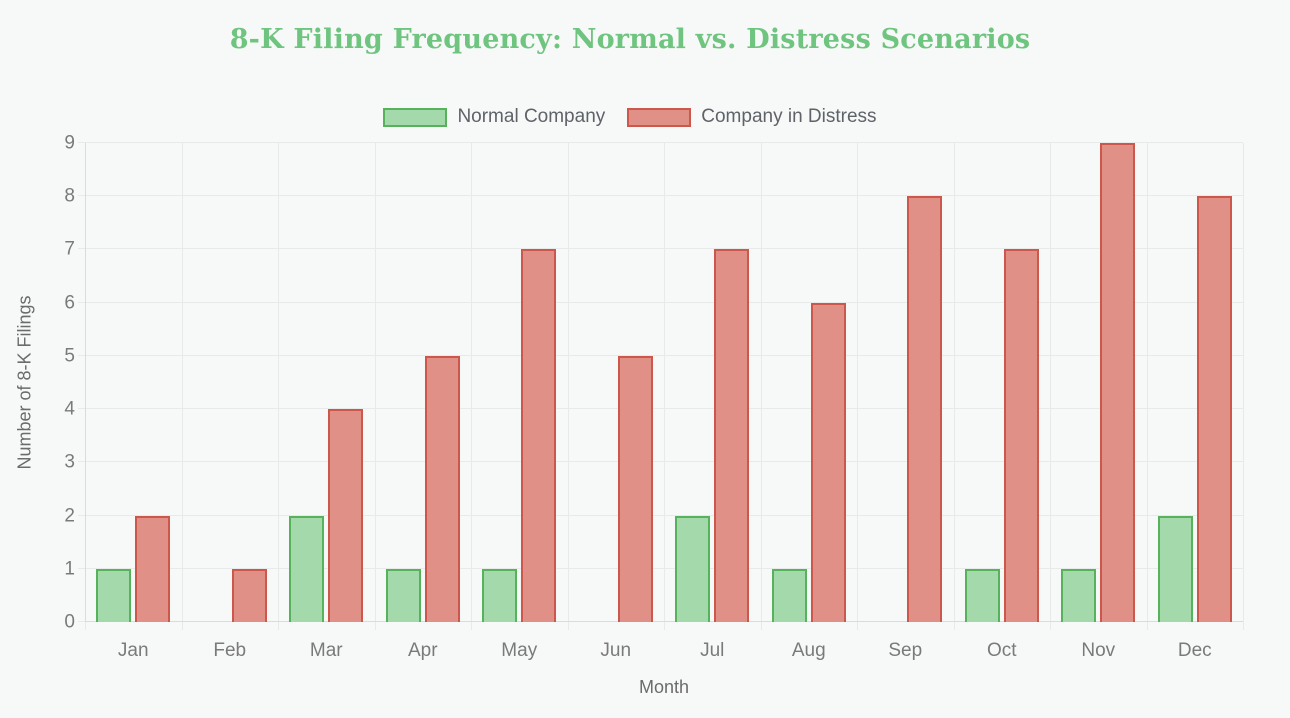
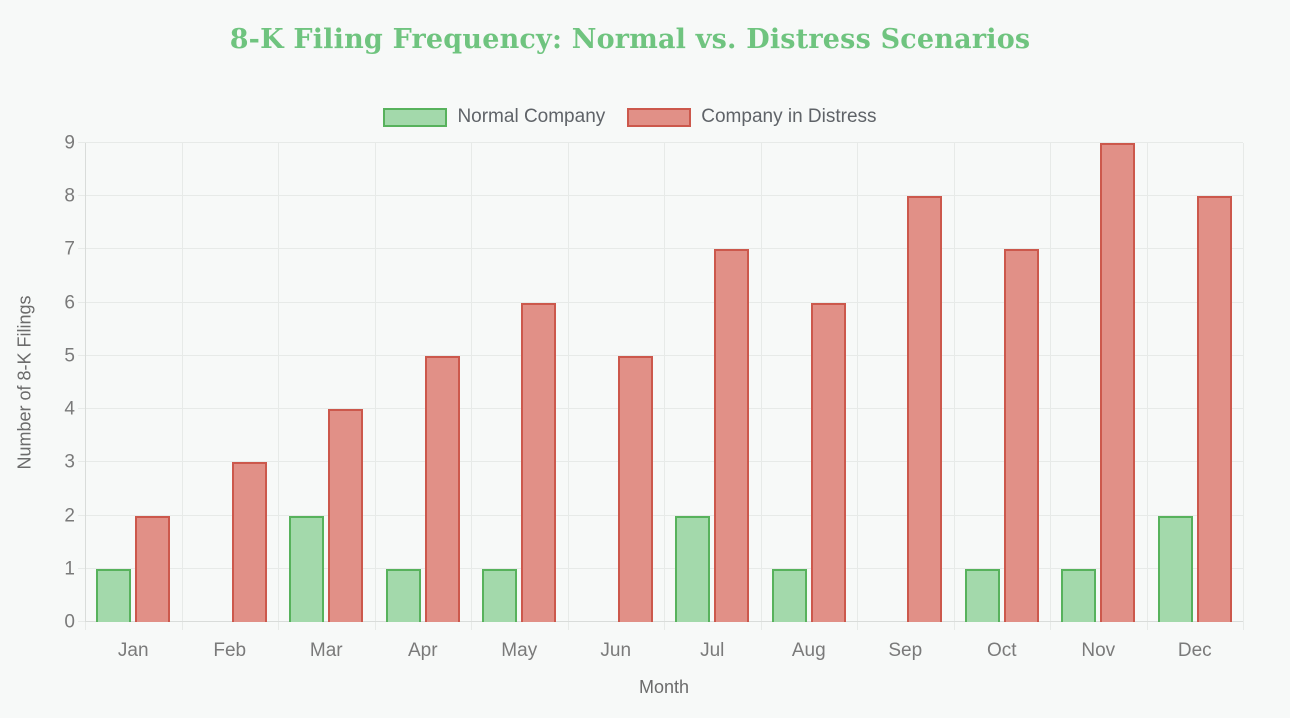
Company in Distress/Feb: 1 -> 3
Company in Distress/May: 7 -> 6
